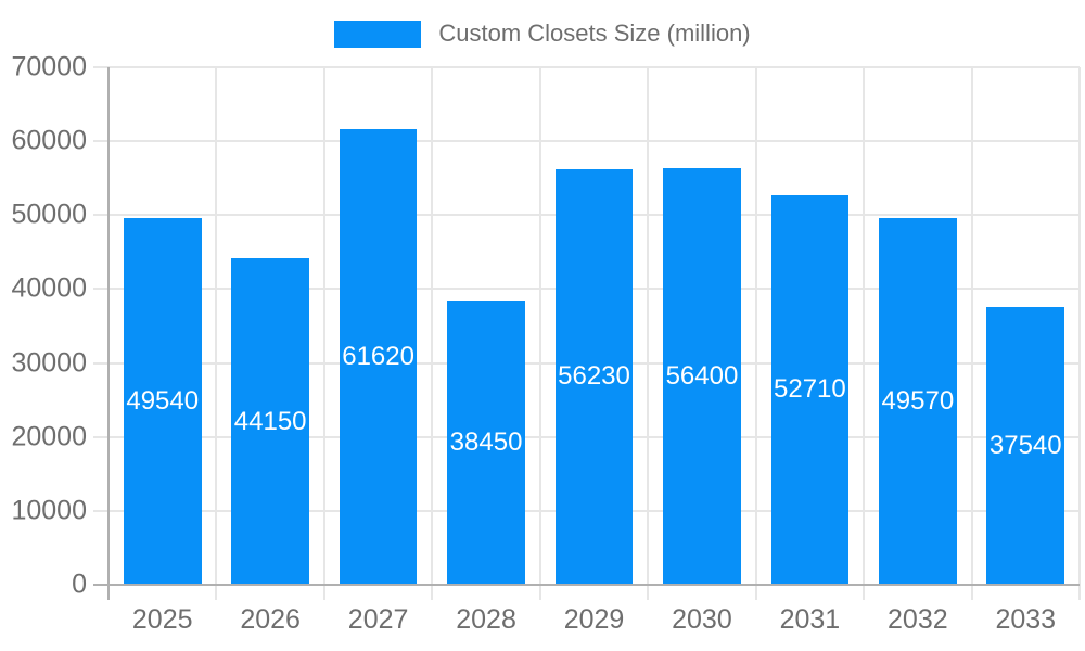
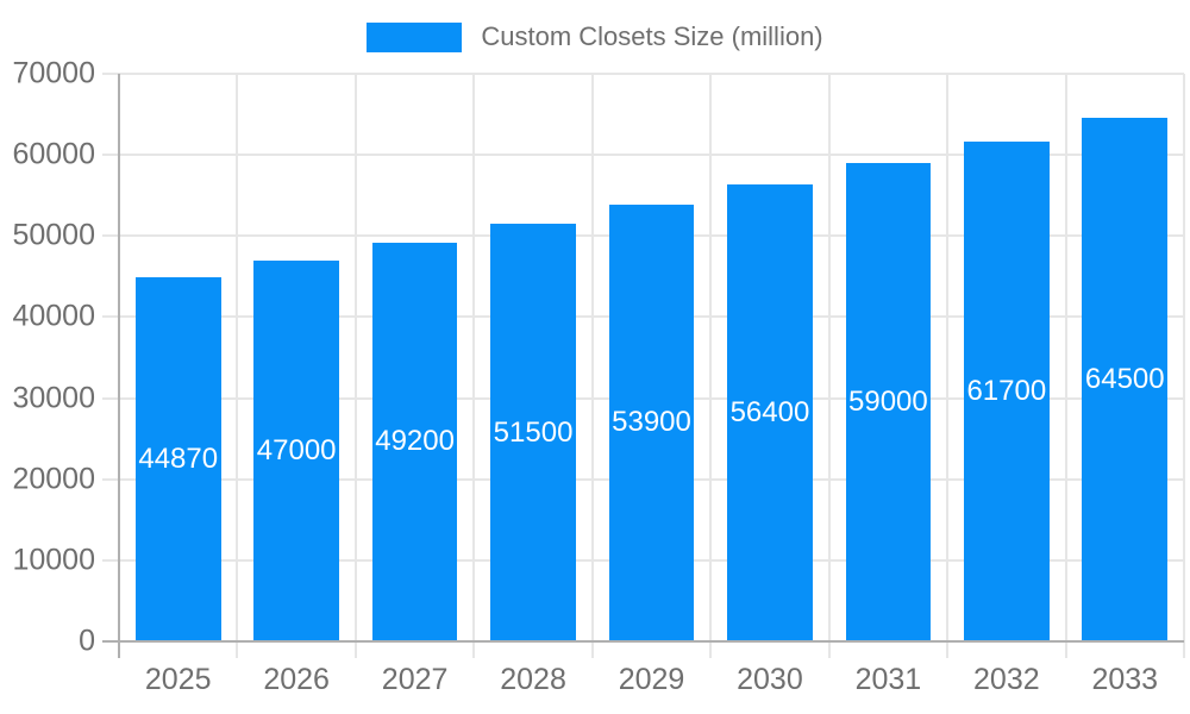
2025: 49540 -> 44870
2026: 44150 -> 47000
2027: 61620 -> 49200
2028: 38450 -> 51500
2029: 56230 -> 53900
2031: 52710 -> 59000
2032: 49570 -> 61700
2033: 37540 -> 64500
